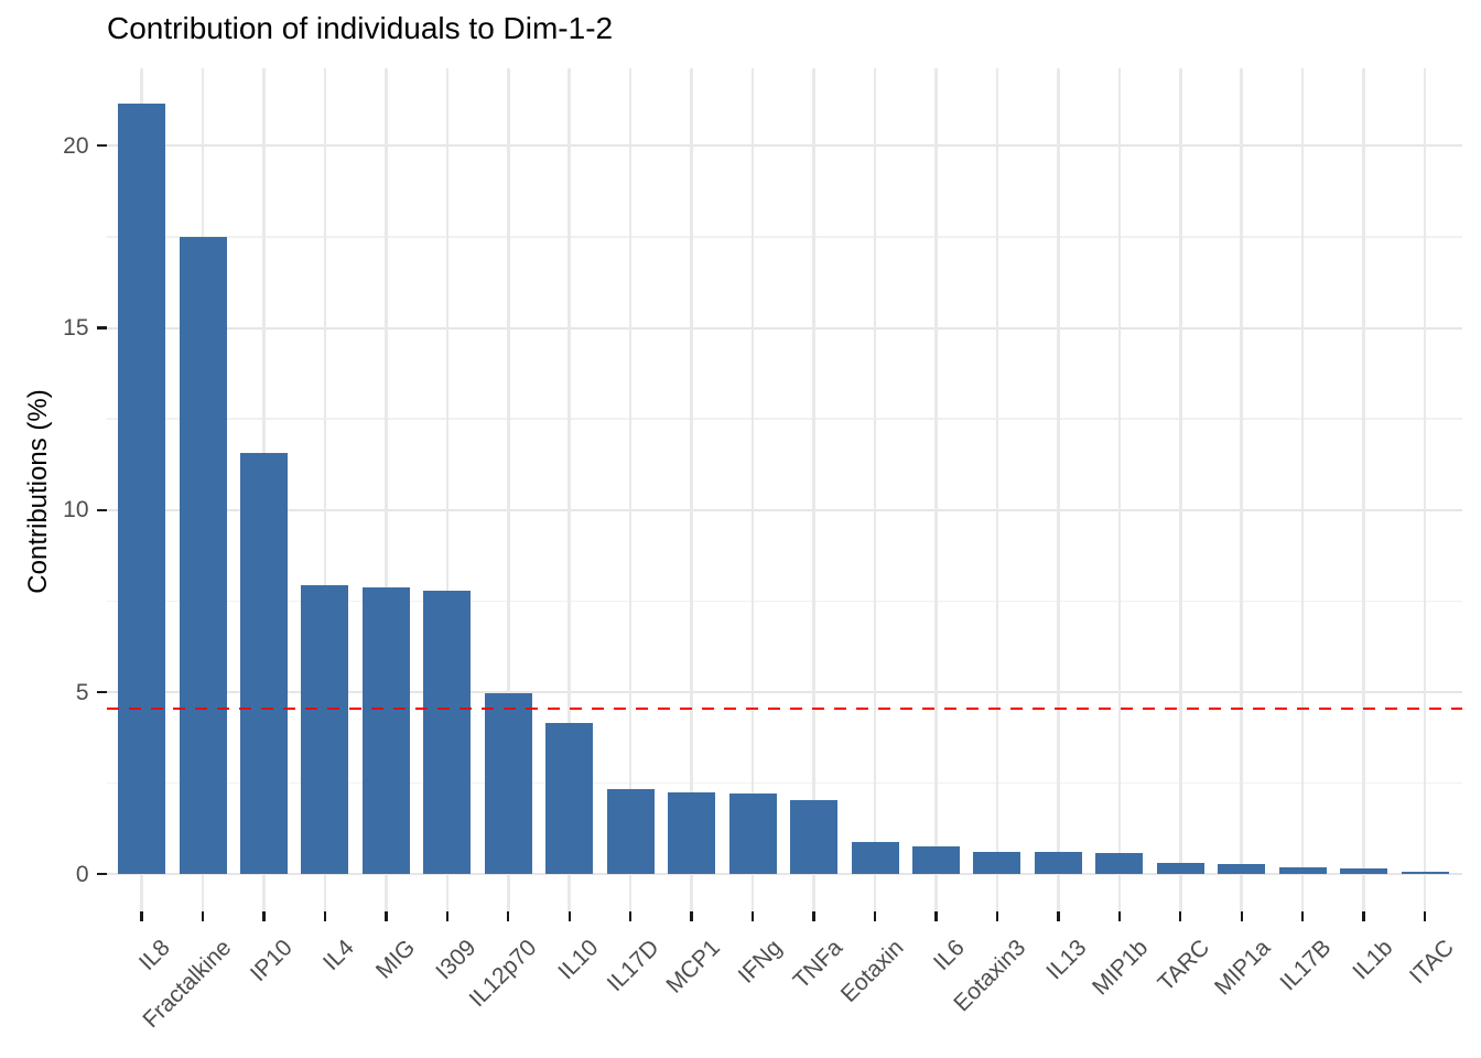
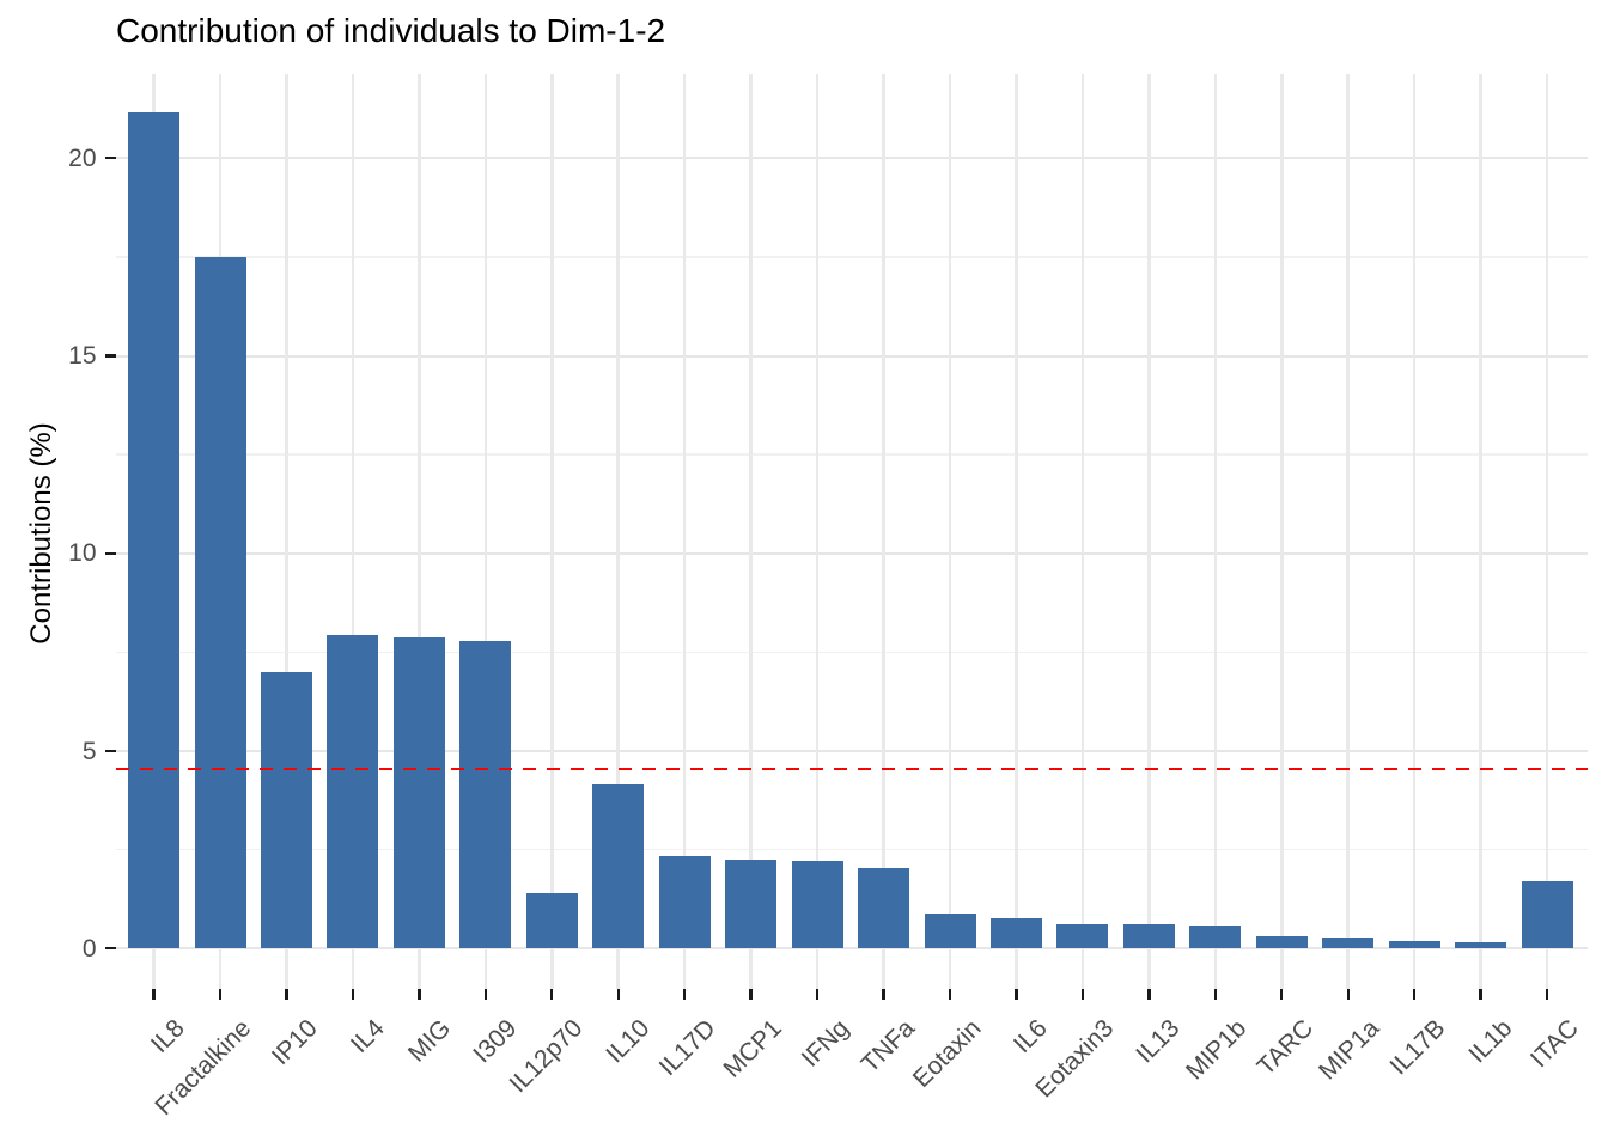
IP10: 11.6 -> 7.0
IL12p70: 5.0 -> 1.4
ITAC: 0.1 -> 1.7
